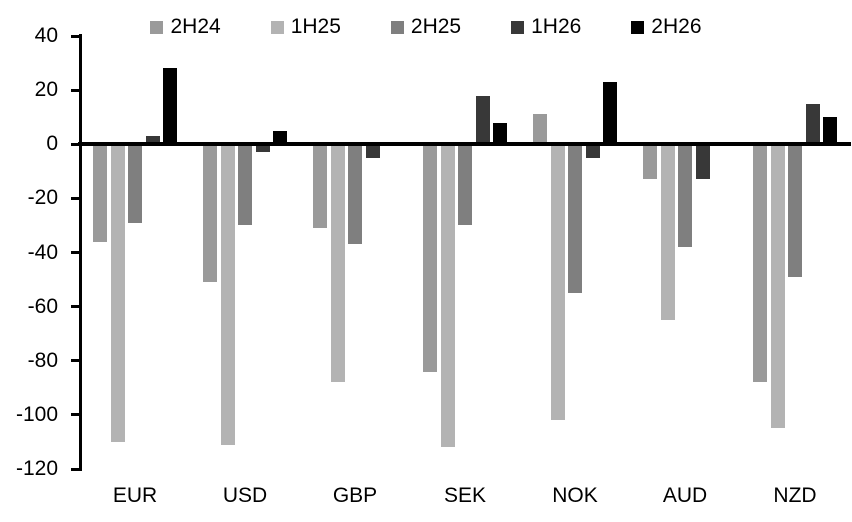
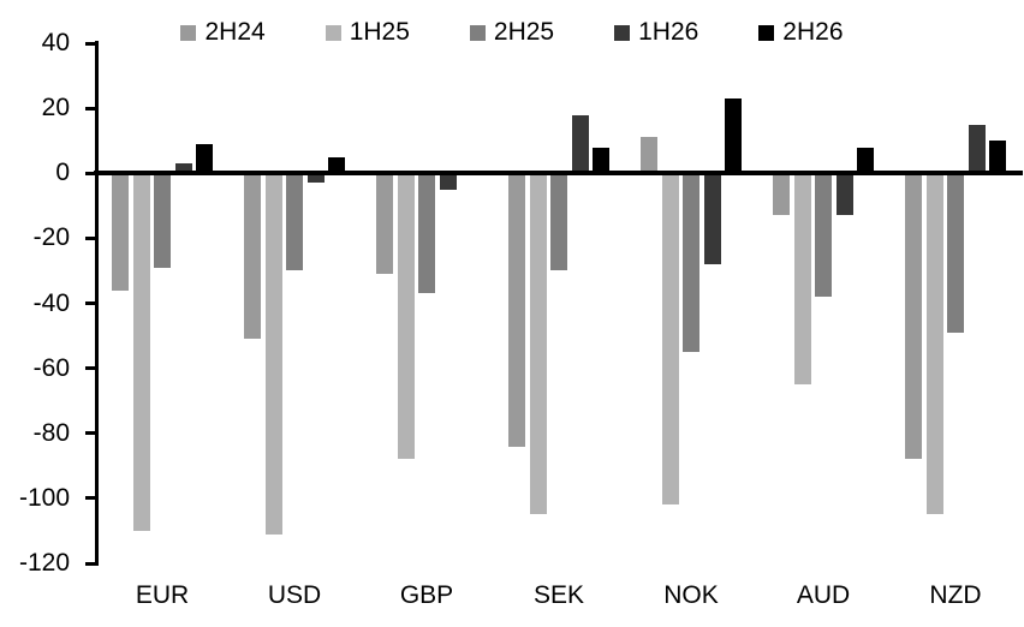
2H26/EUR: 28 -> 9
1H25/SEK: -112 -> -105
1H26/NOK: -5 -> -28
2H26/AUD: 1 -> 8
